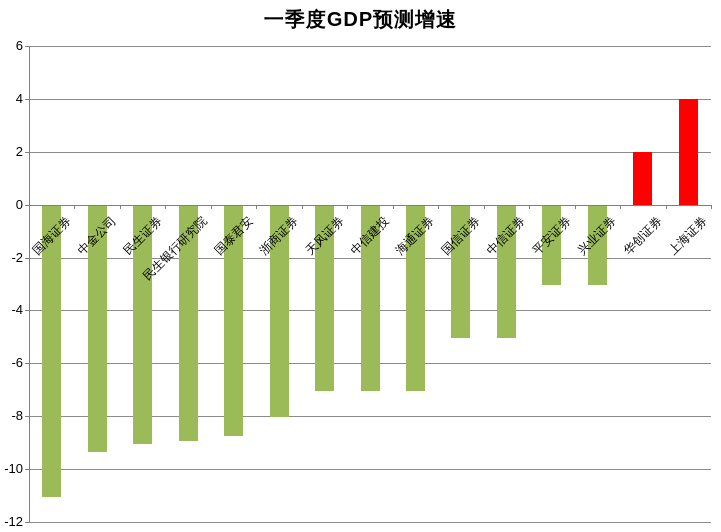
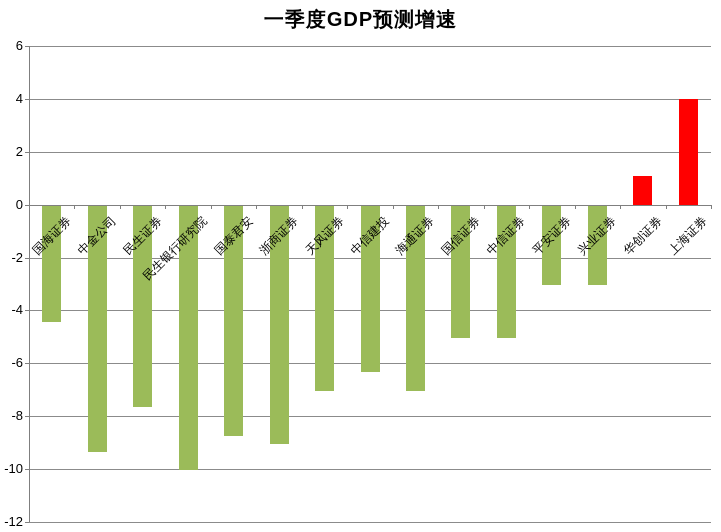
国海证券: -11.0 -> -4.4
民生证券: -9.0 -> -7.6
民生银行研究院: -8.9 -> -10.0
浙商证券: -8.0 -> -9.0
中信建投: -7.0 -> -6.3
华创证券: 2.0 -> 1.1
